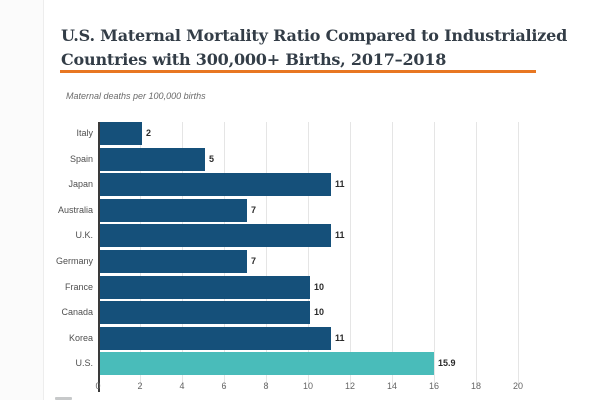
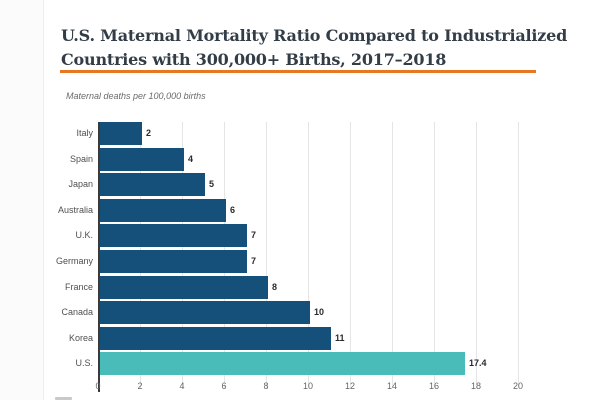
Spain: 5 -> 4
Japan: 11 -> 5
Australia: 7 -> 6
U.K.: 11 -> 7
France: 10 -> 8
U.S.: 15.9 -> 17.4
